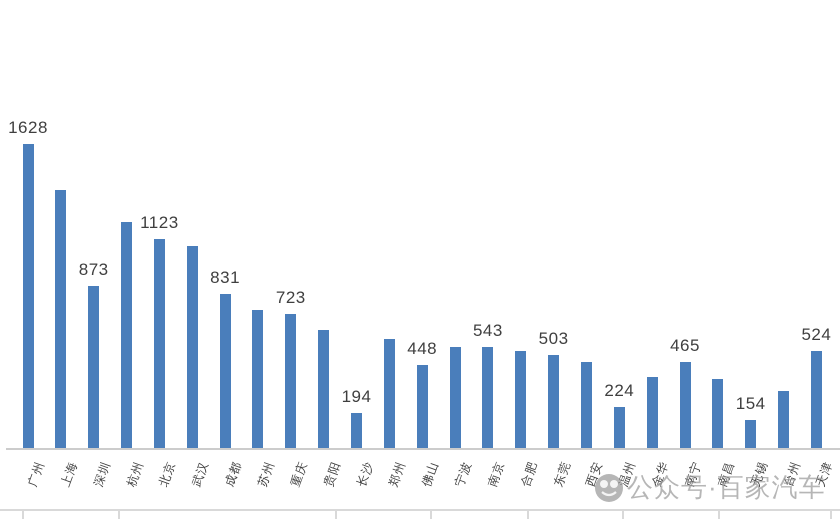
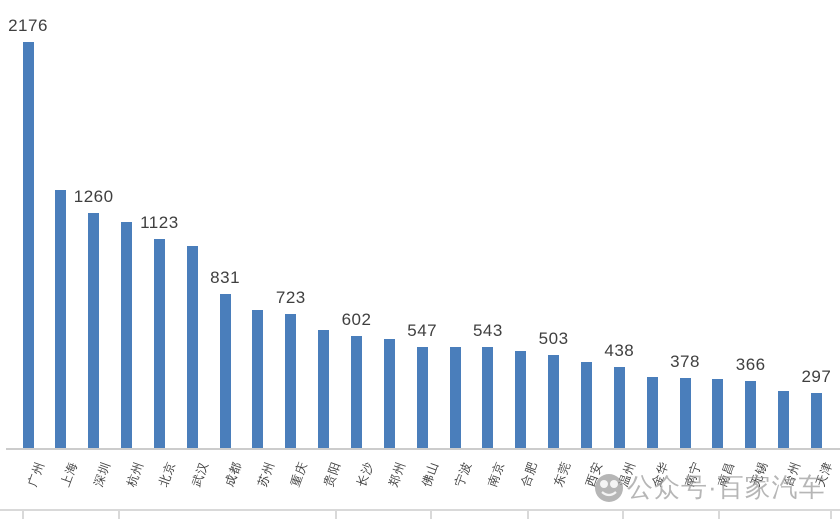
广州: 1628 -> 2176
深圳: 873 -> 1260
长沙: 194 -> 602
佛山: 448 -> 547
温州: 224 -> 438
南宁: 465 -> 378
无锡: 154 -> 366
天津: 524 -> 297
